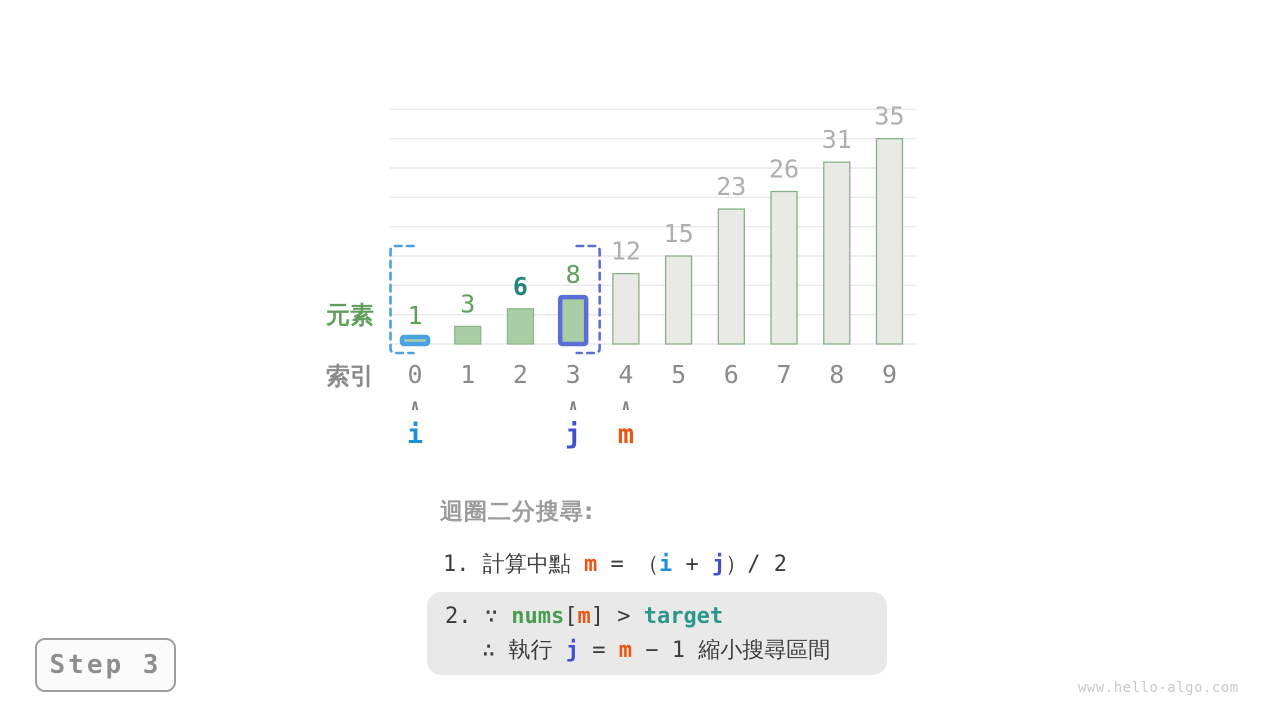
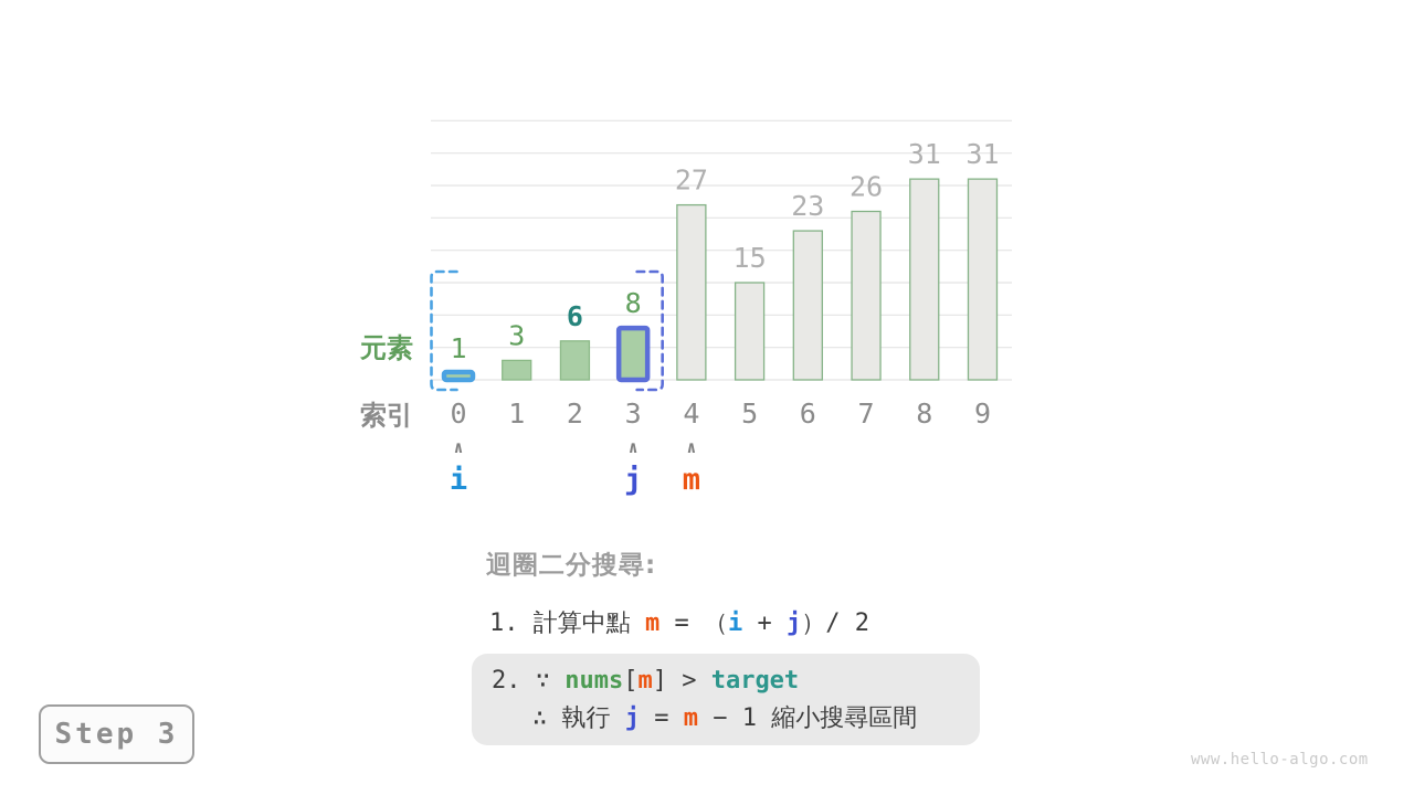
4: 12 -> 27
9: 35 -> 31
